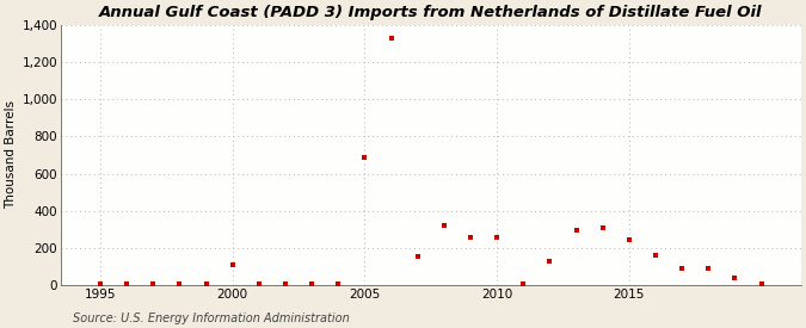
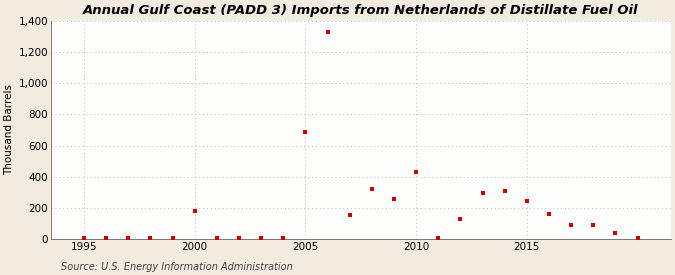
2000: 110 -> 180
2010: 260 -> 430
